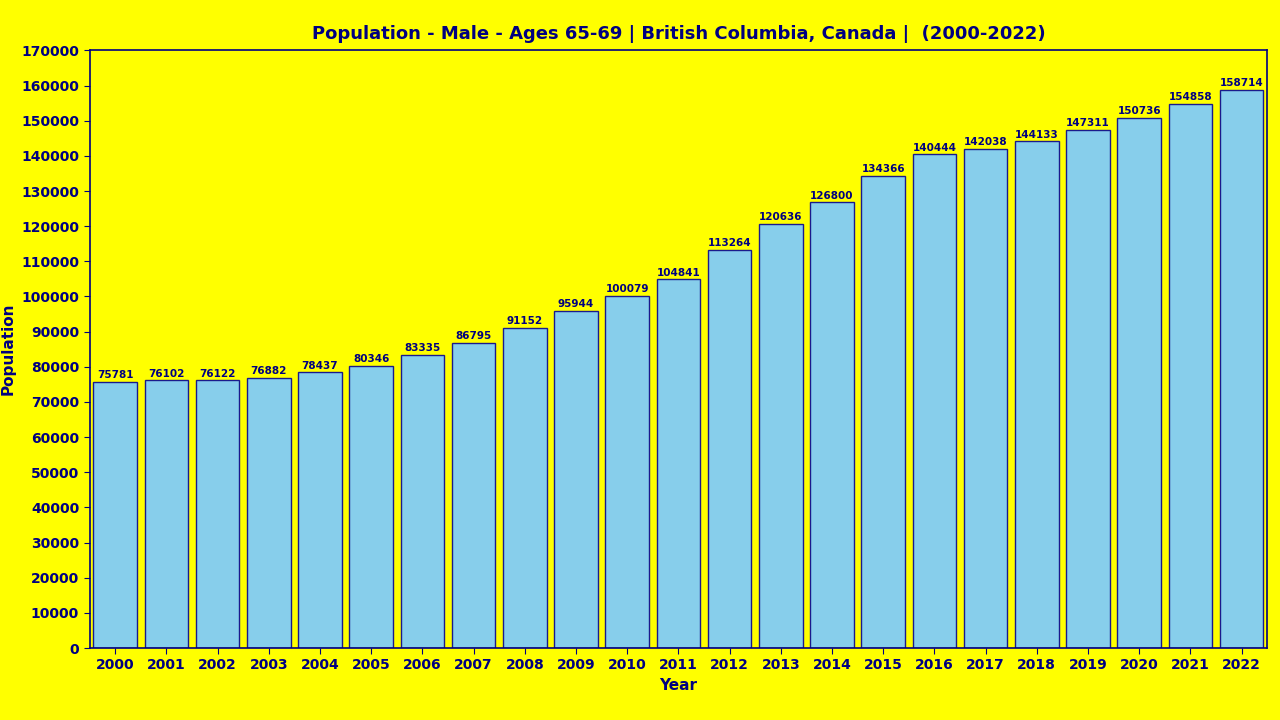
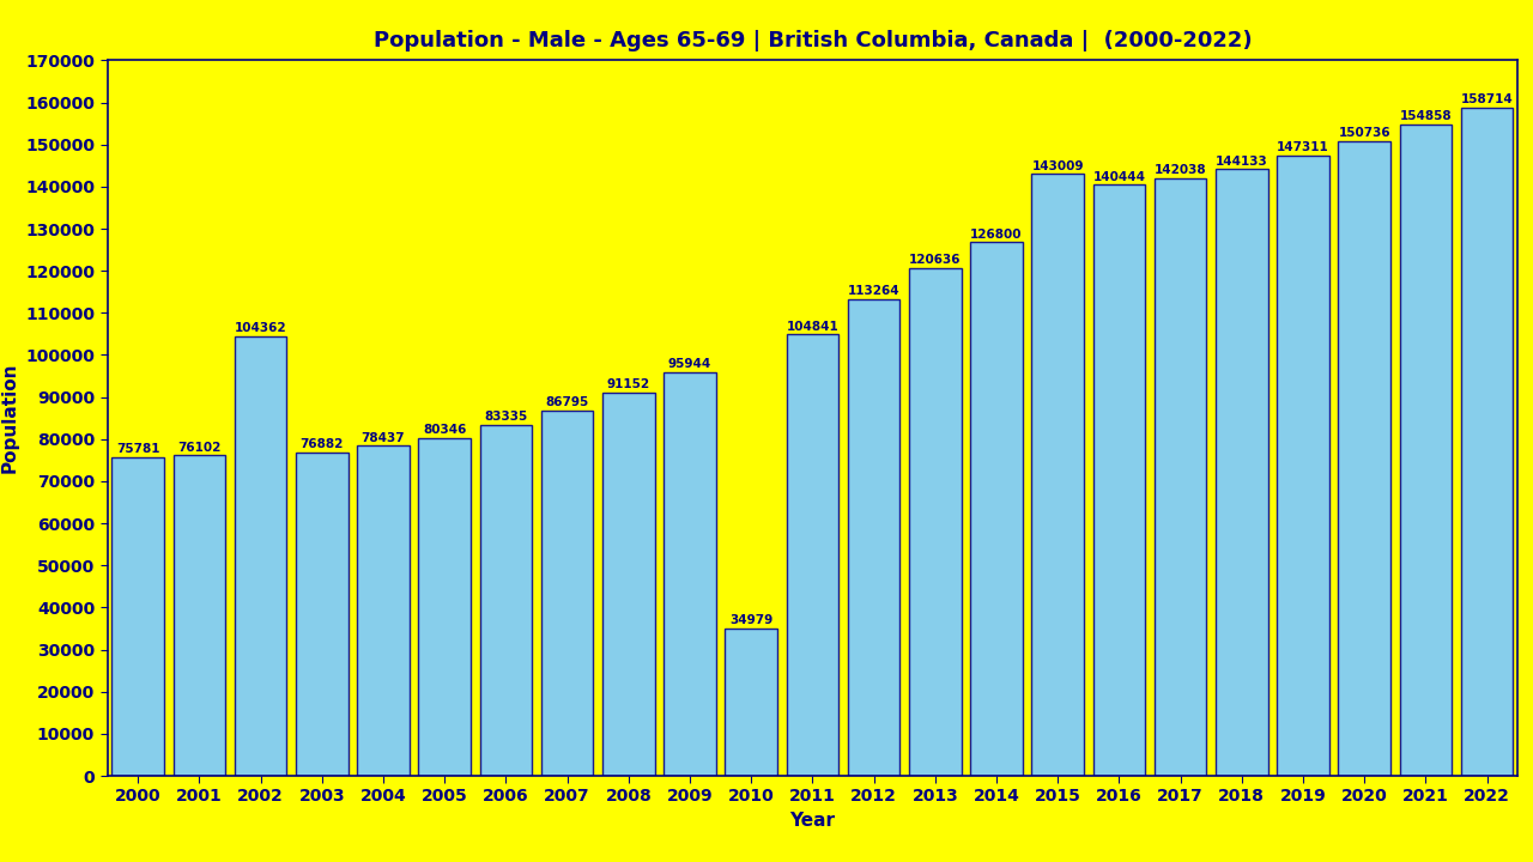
2002: 76122 -> 104362
2010: 100079 -> 34979
2015: 134366 -> 143009
